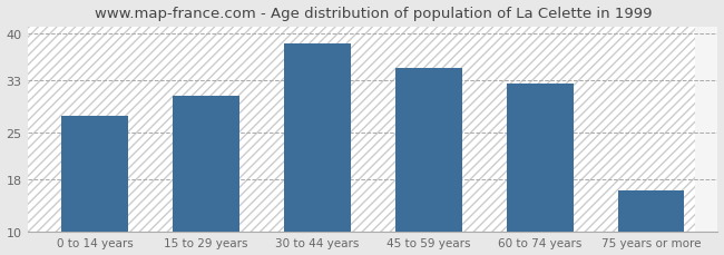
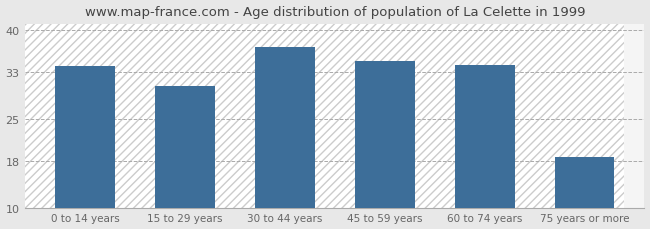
0 to 14 years: 27.5 -> 34.0
30 to 44 years: 38.5 -> 37.2
60 to 74 years: 32.5 -> 34.2
75 years or more: 16.2 -> 18.6
